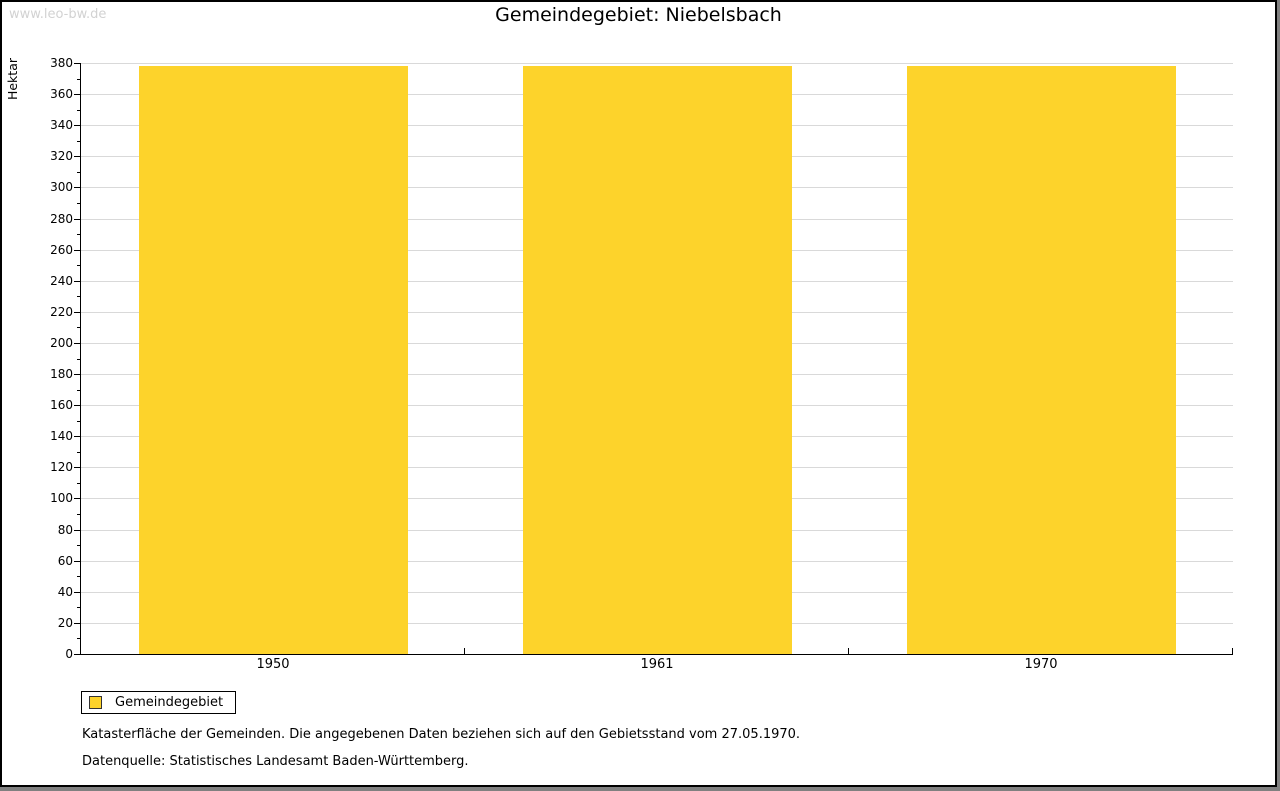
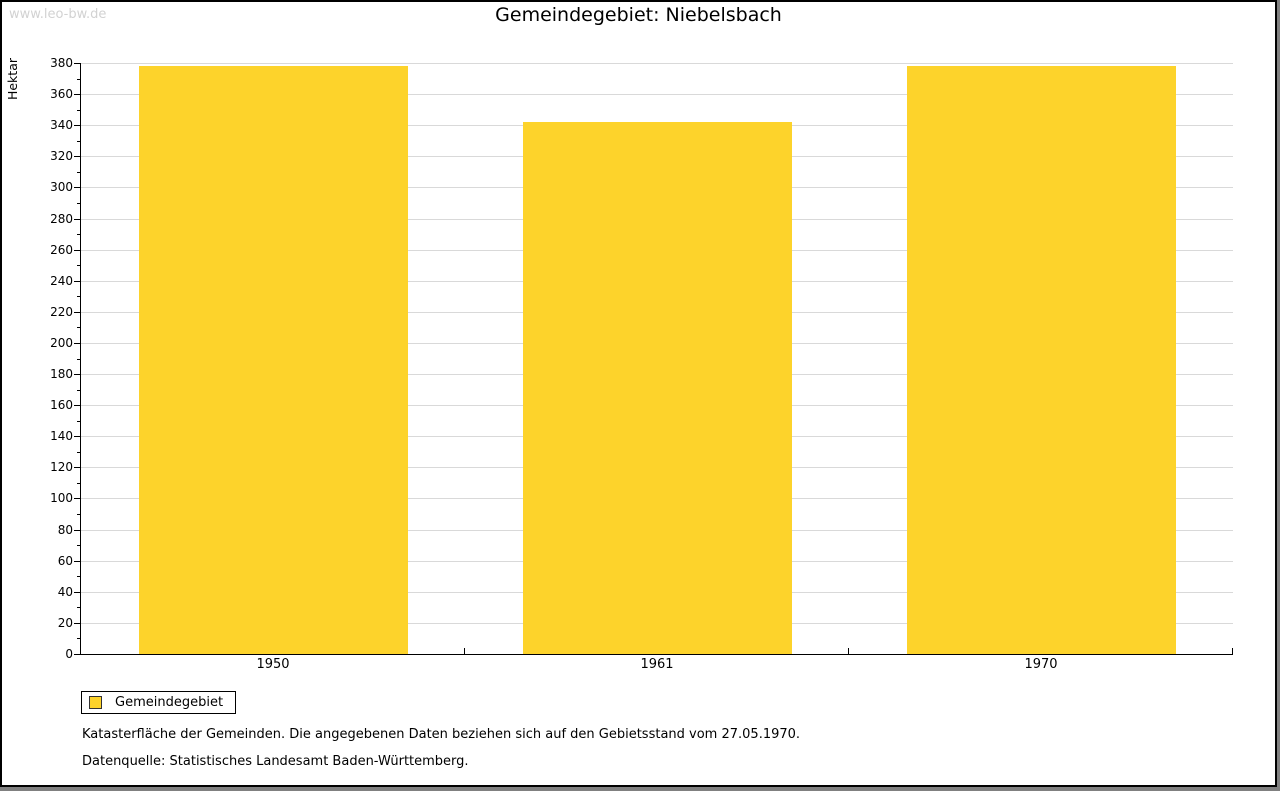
1961: 378 -> 342
